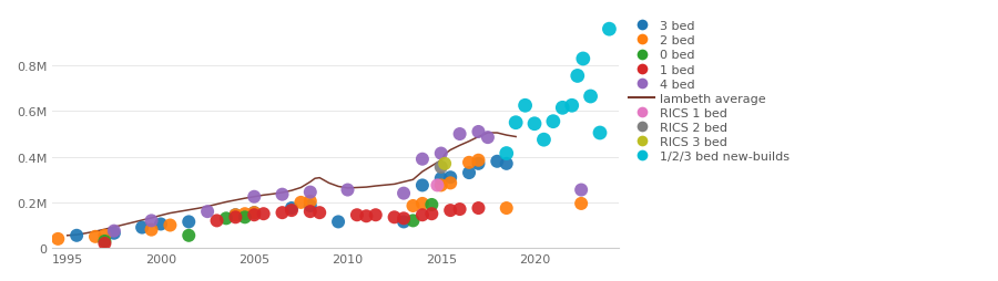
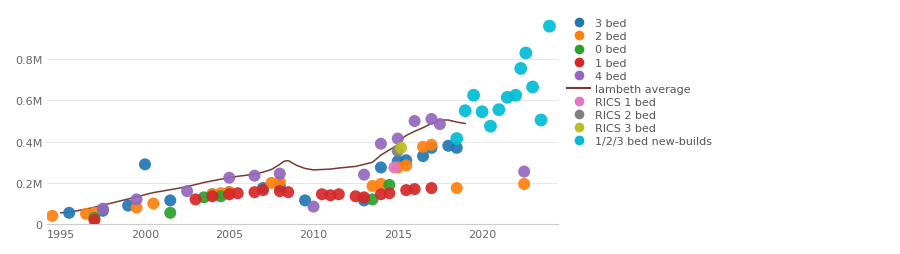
3 bed/2000: 0.105M -> 0.290M
4 bed/2010: 0.255M -> 0.085M
